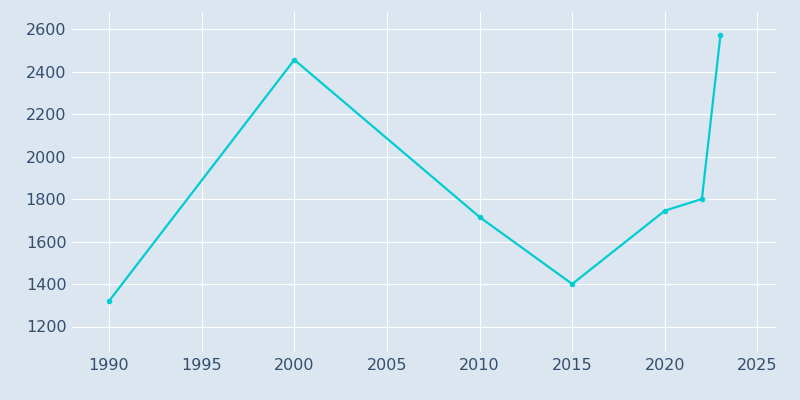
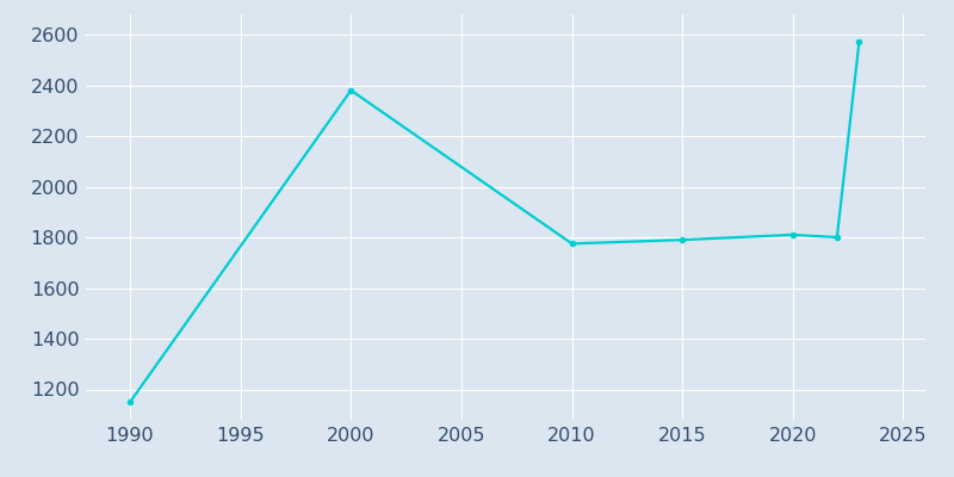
1990: 1320 -> 1150
2000: 2455 -> 2380
2010: 1715 -> 1775
2015: 1400 -> 1790
2020: 1745 -> 1810
